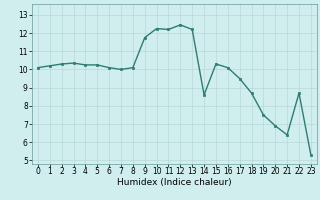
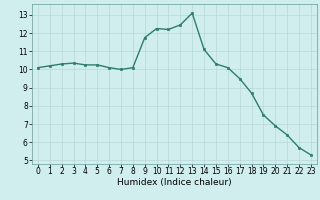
13: 12.2 -> 13.1
14: 8.6 -> 11.1
22: 8.7 -> 5.7
